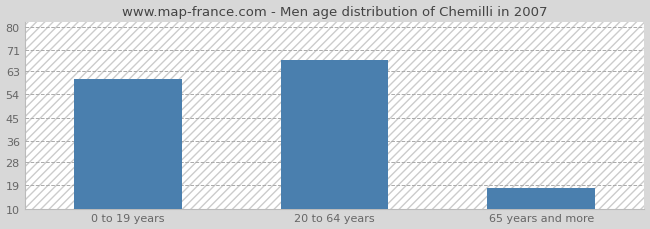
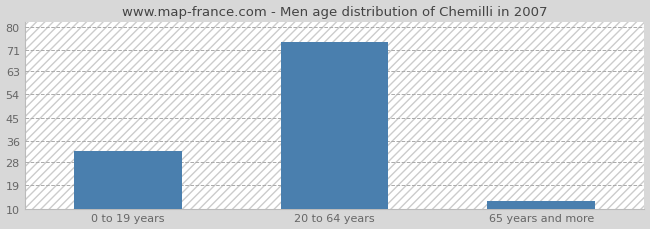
0 to 19 years: 60 -> 32
20 to 64 years: 67 -> 74
65 years and more: 18 -> 13
